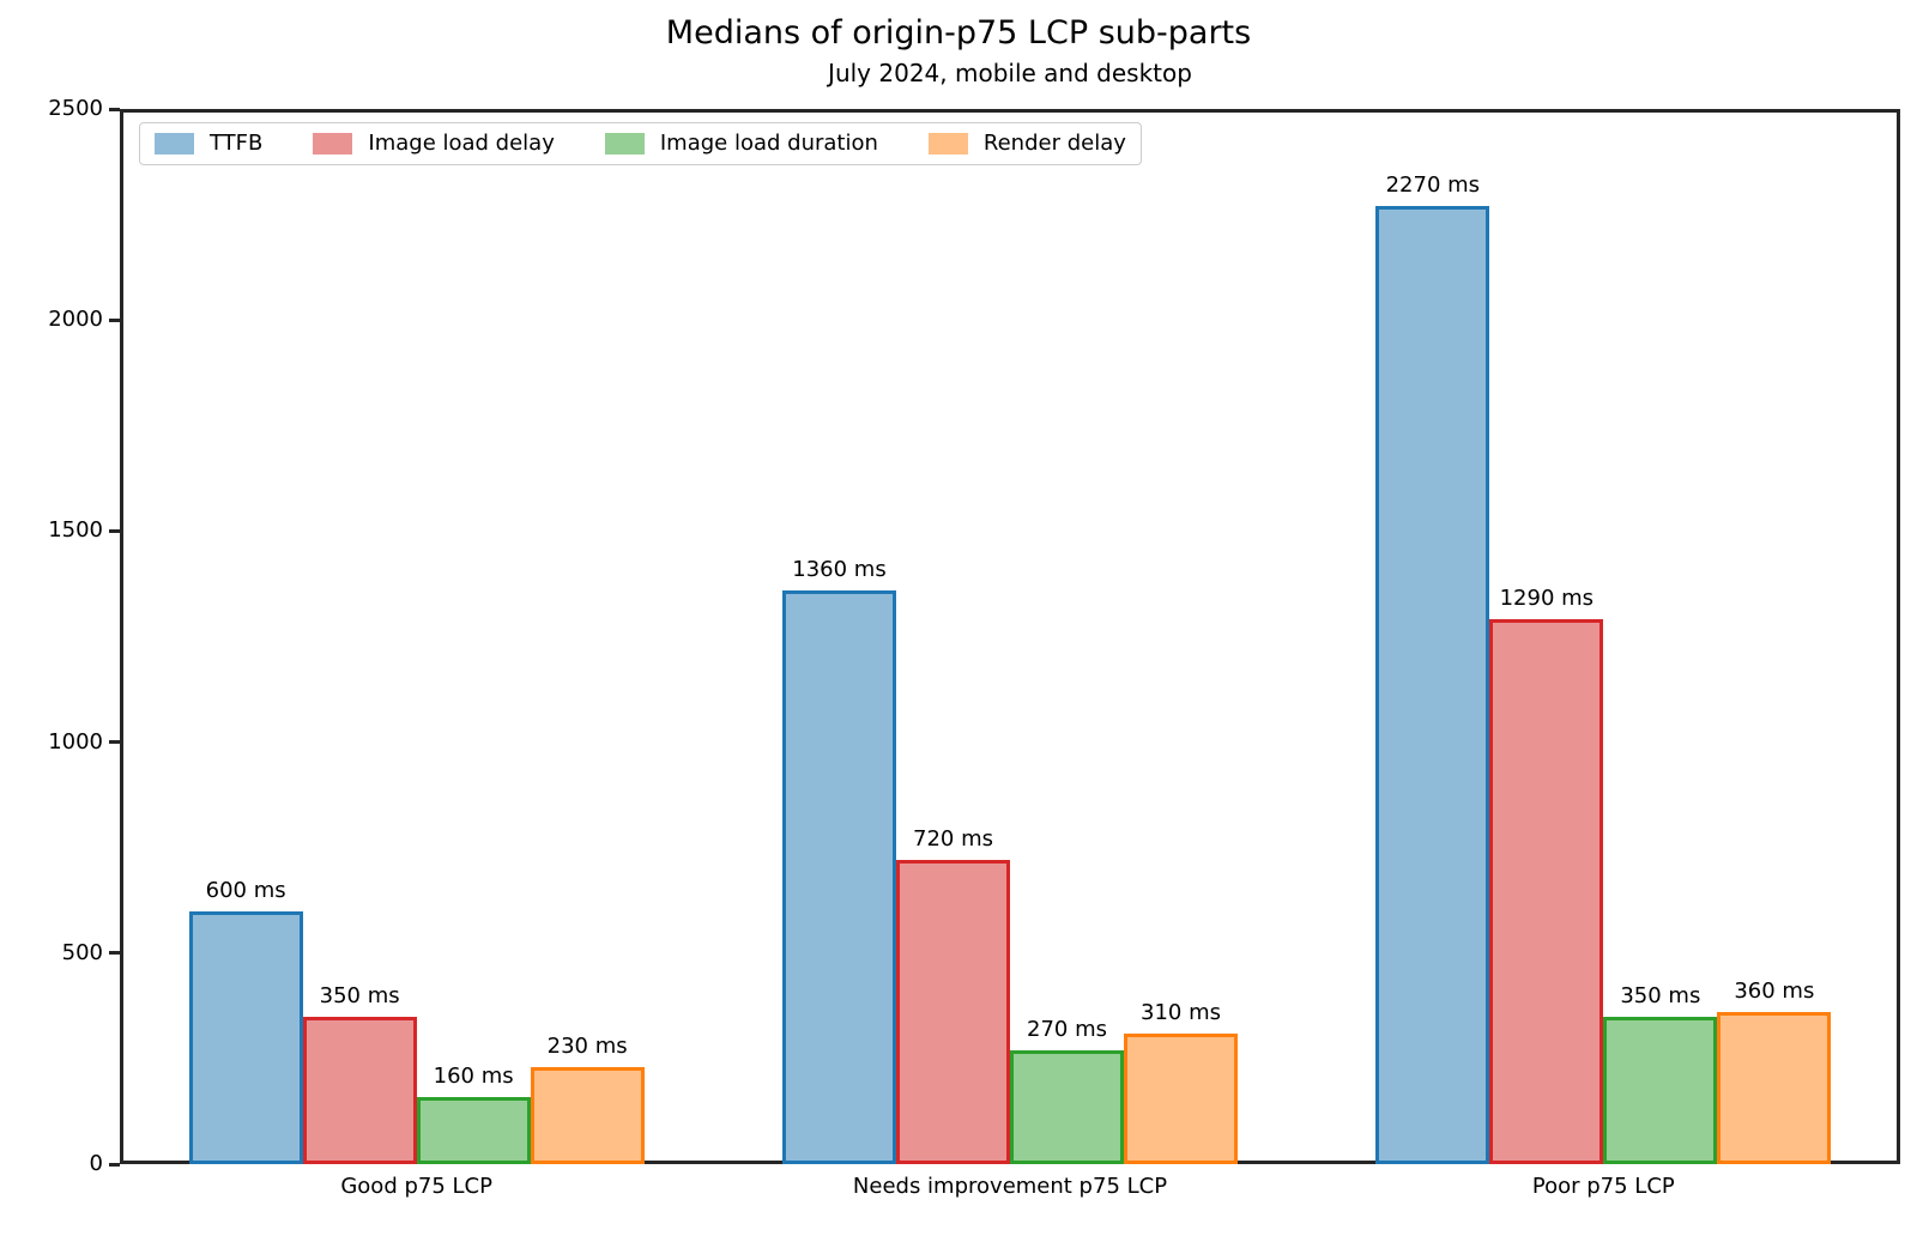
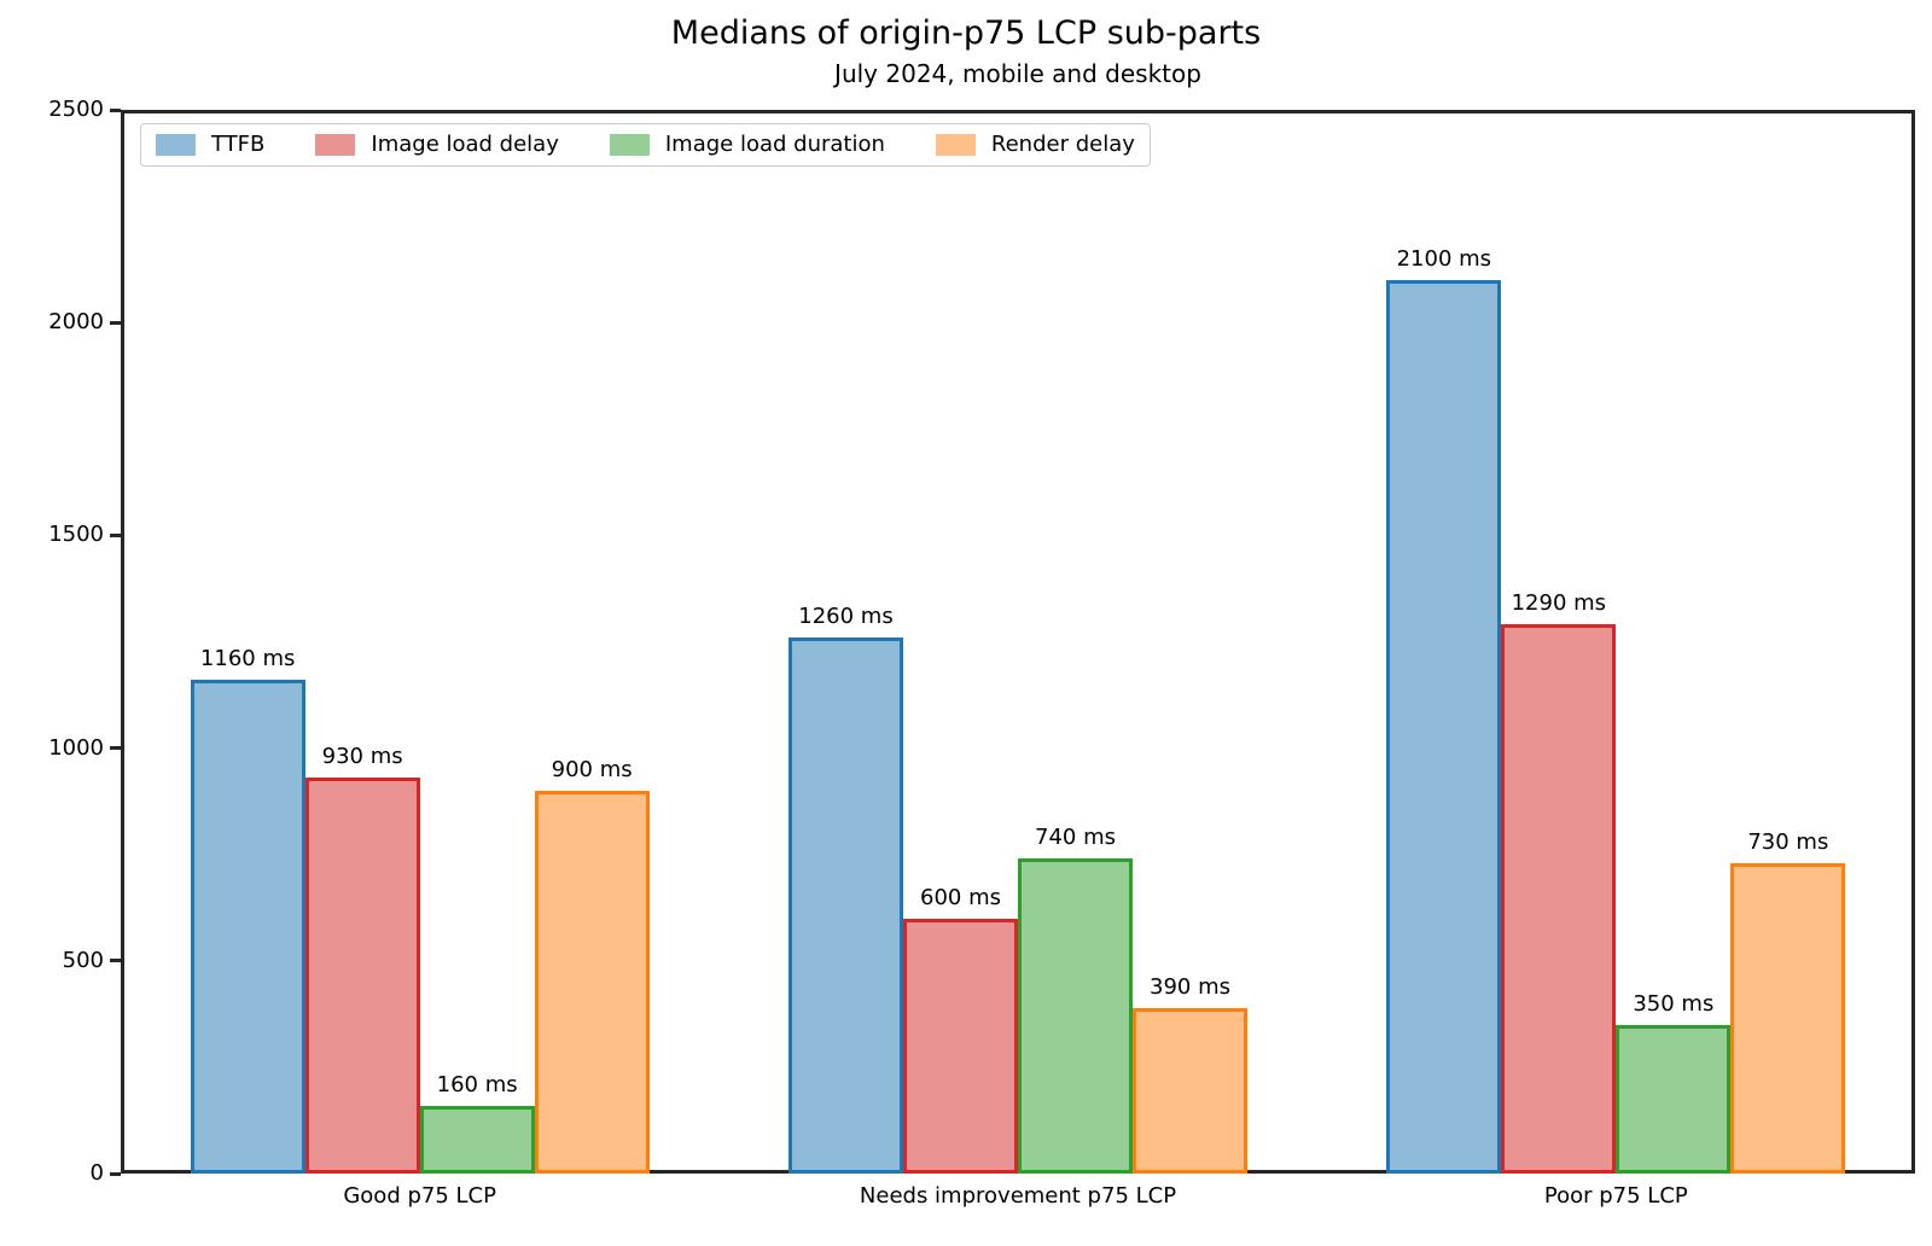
TTFB/Good p75 LCP: 600 -> 1160
Image load delay/Good p75 LCP: 350 -> 930
Render delay/Good p75 LCP: 230 -> 900
TTFB/Needs improvement p75 LCP: 1360 -> 1260
Image load delay/Needs improvement p75 LCP: 720 -> 600
Image load duration/Needs improvement p75 LCP: 270 -> 740
Render delay/Needs improvement p75 LCP: 310 -> 390
TTFB/Poor p75 LCP: 2270 -> 2100
Render delay/Poor p75 LCP: 360 -> 730
